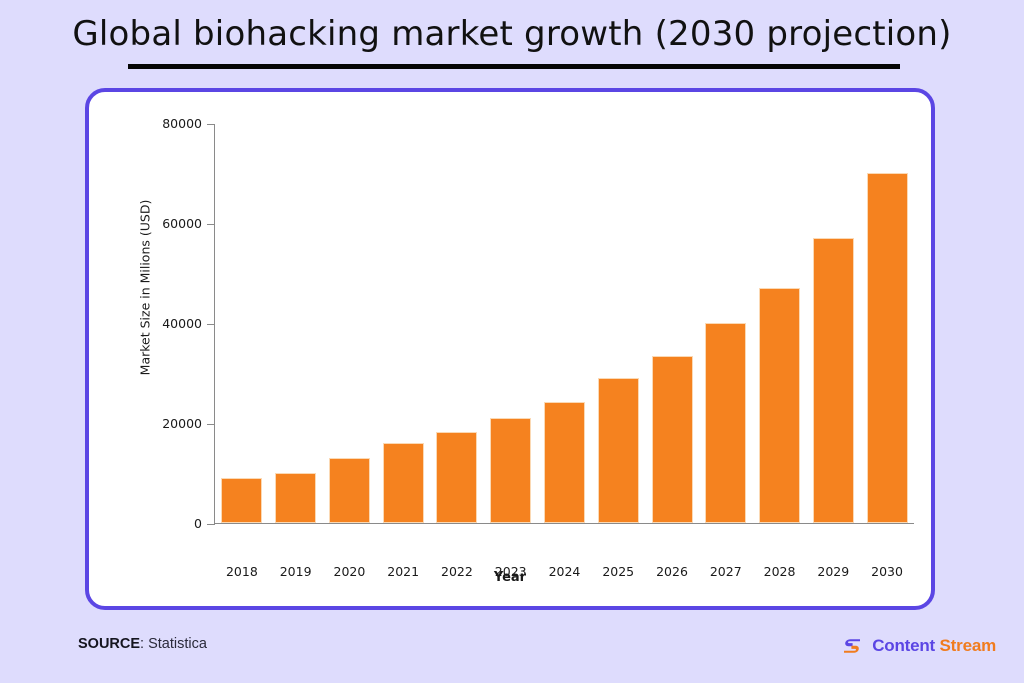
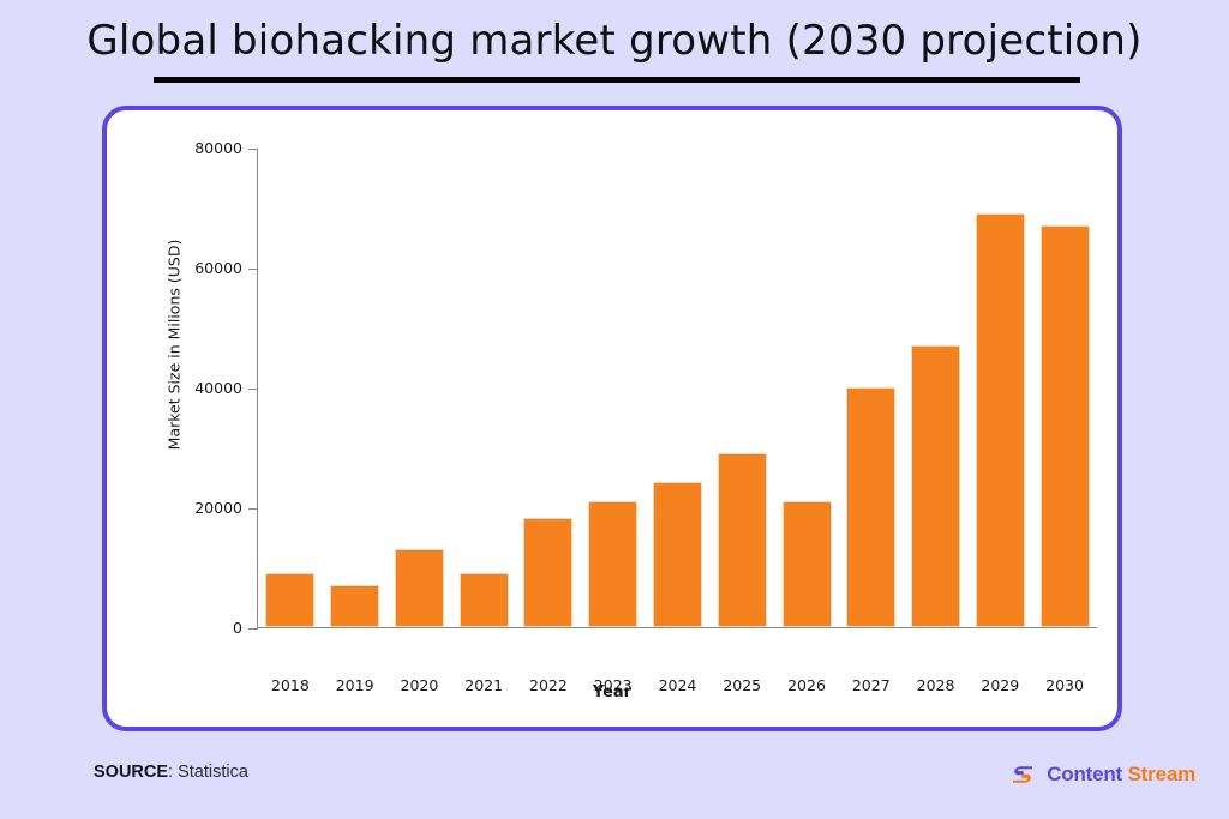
2019: 10000 -> 7000
2021: 16000 -> 9000
2026: 34000 -> 21000
2029: 57000 -> 69000
2030: 70000 -> 67000
